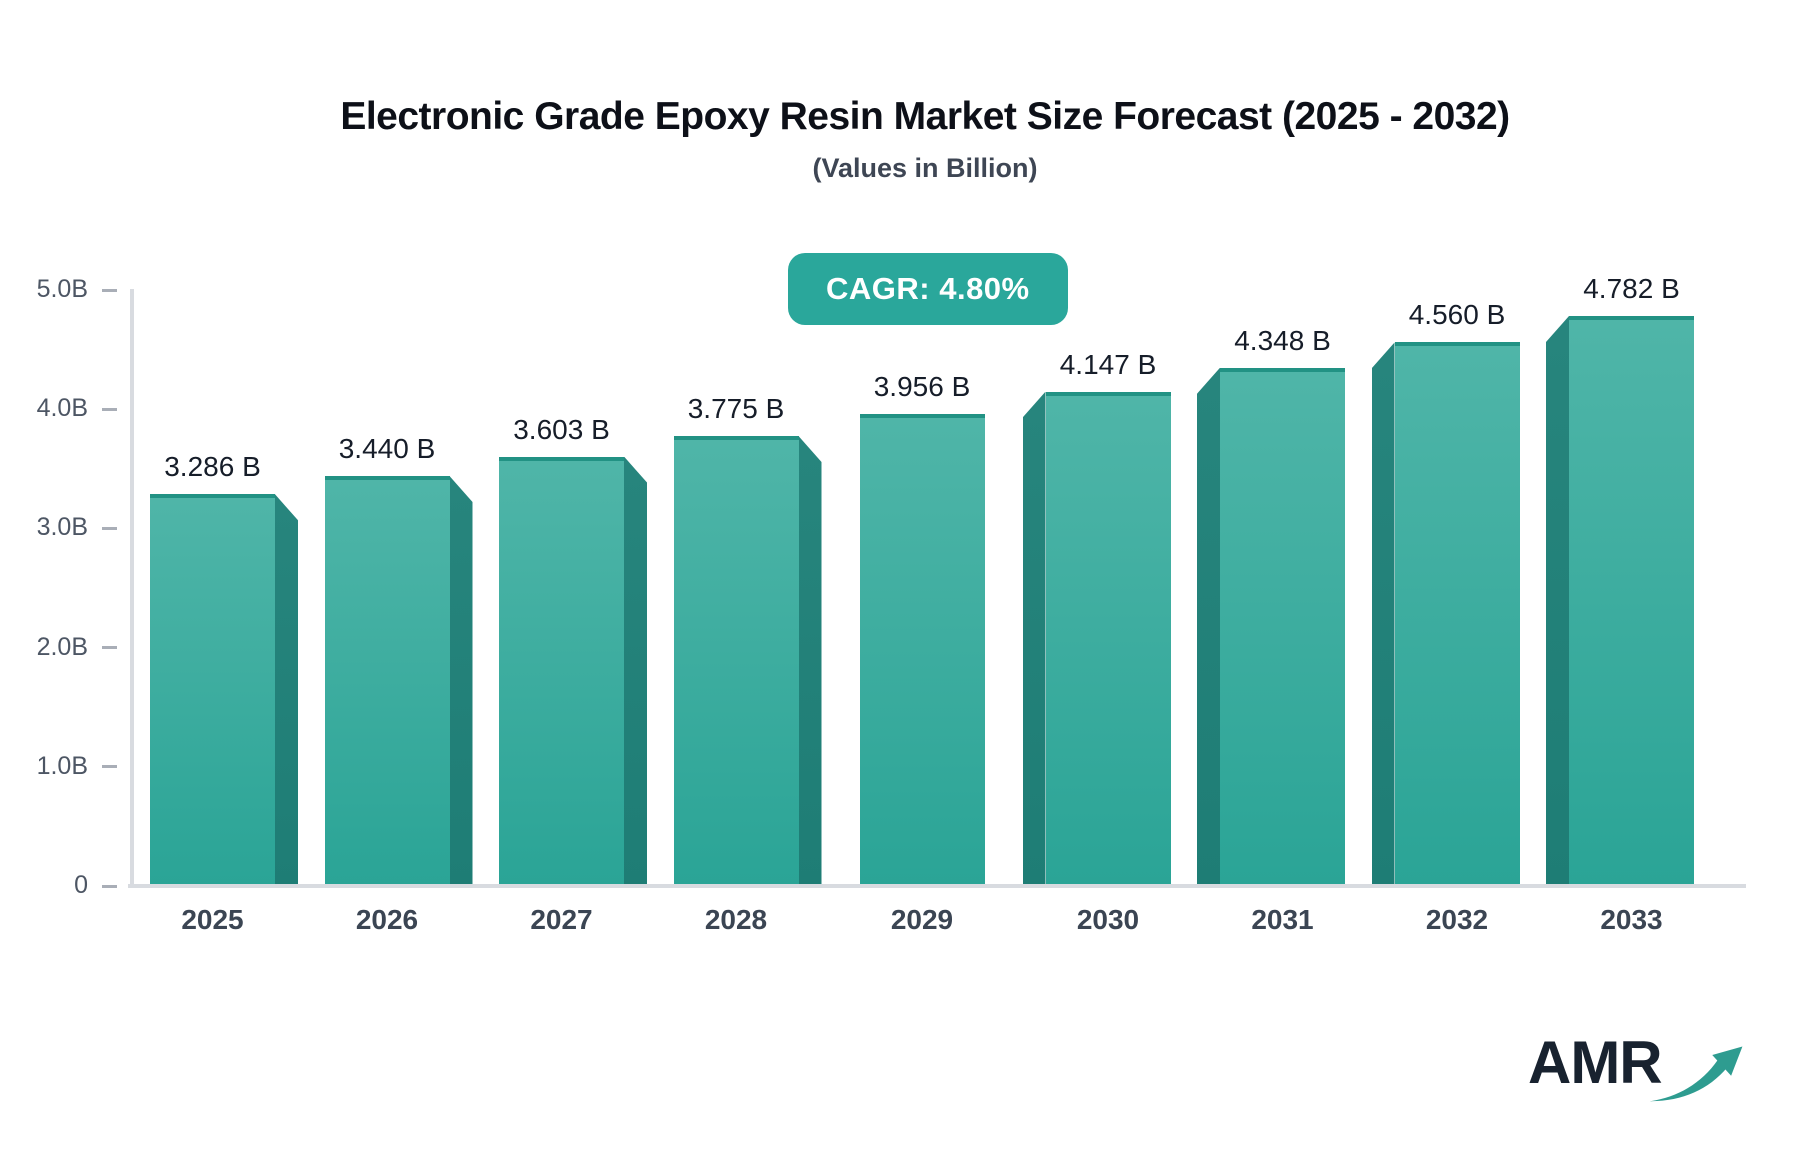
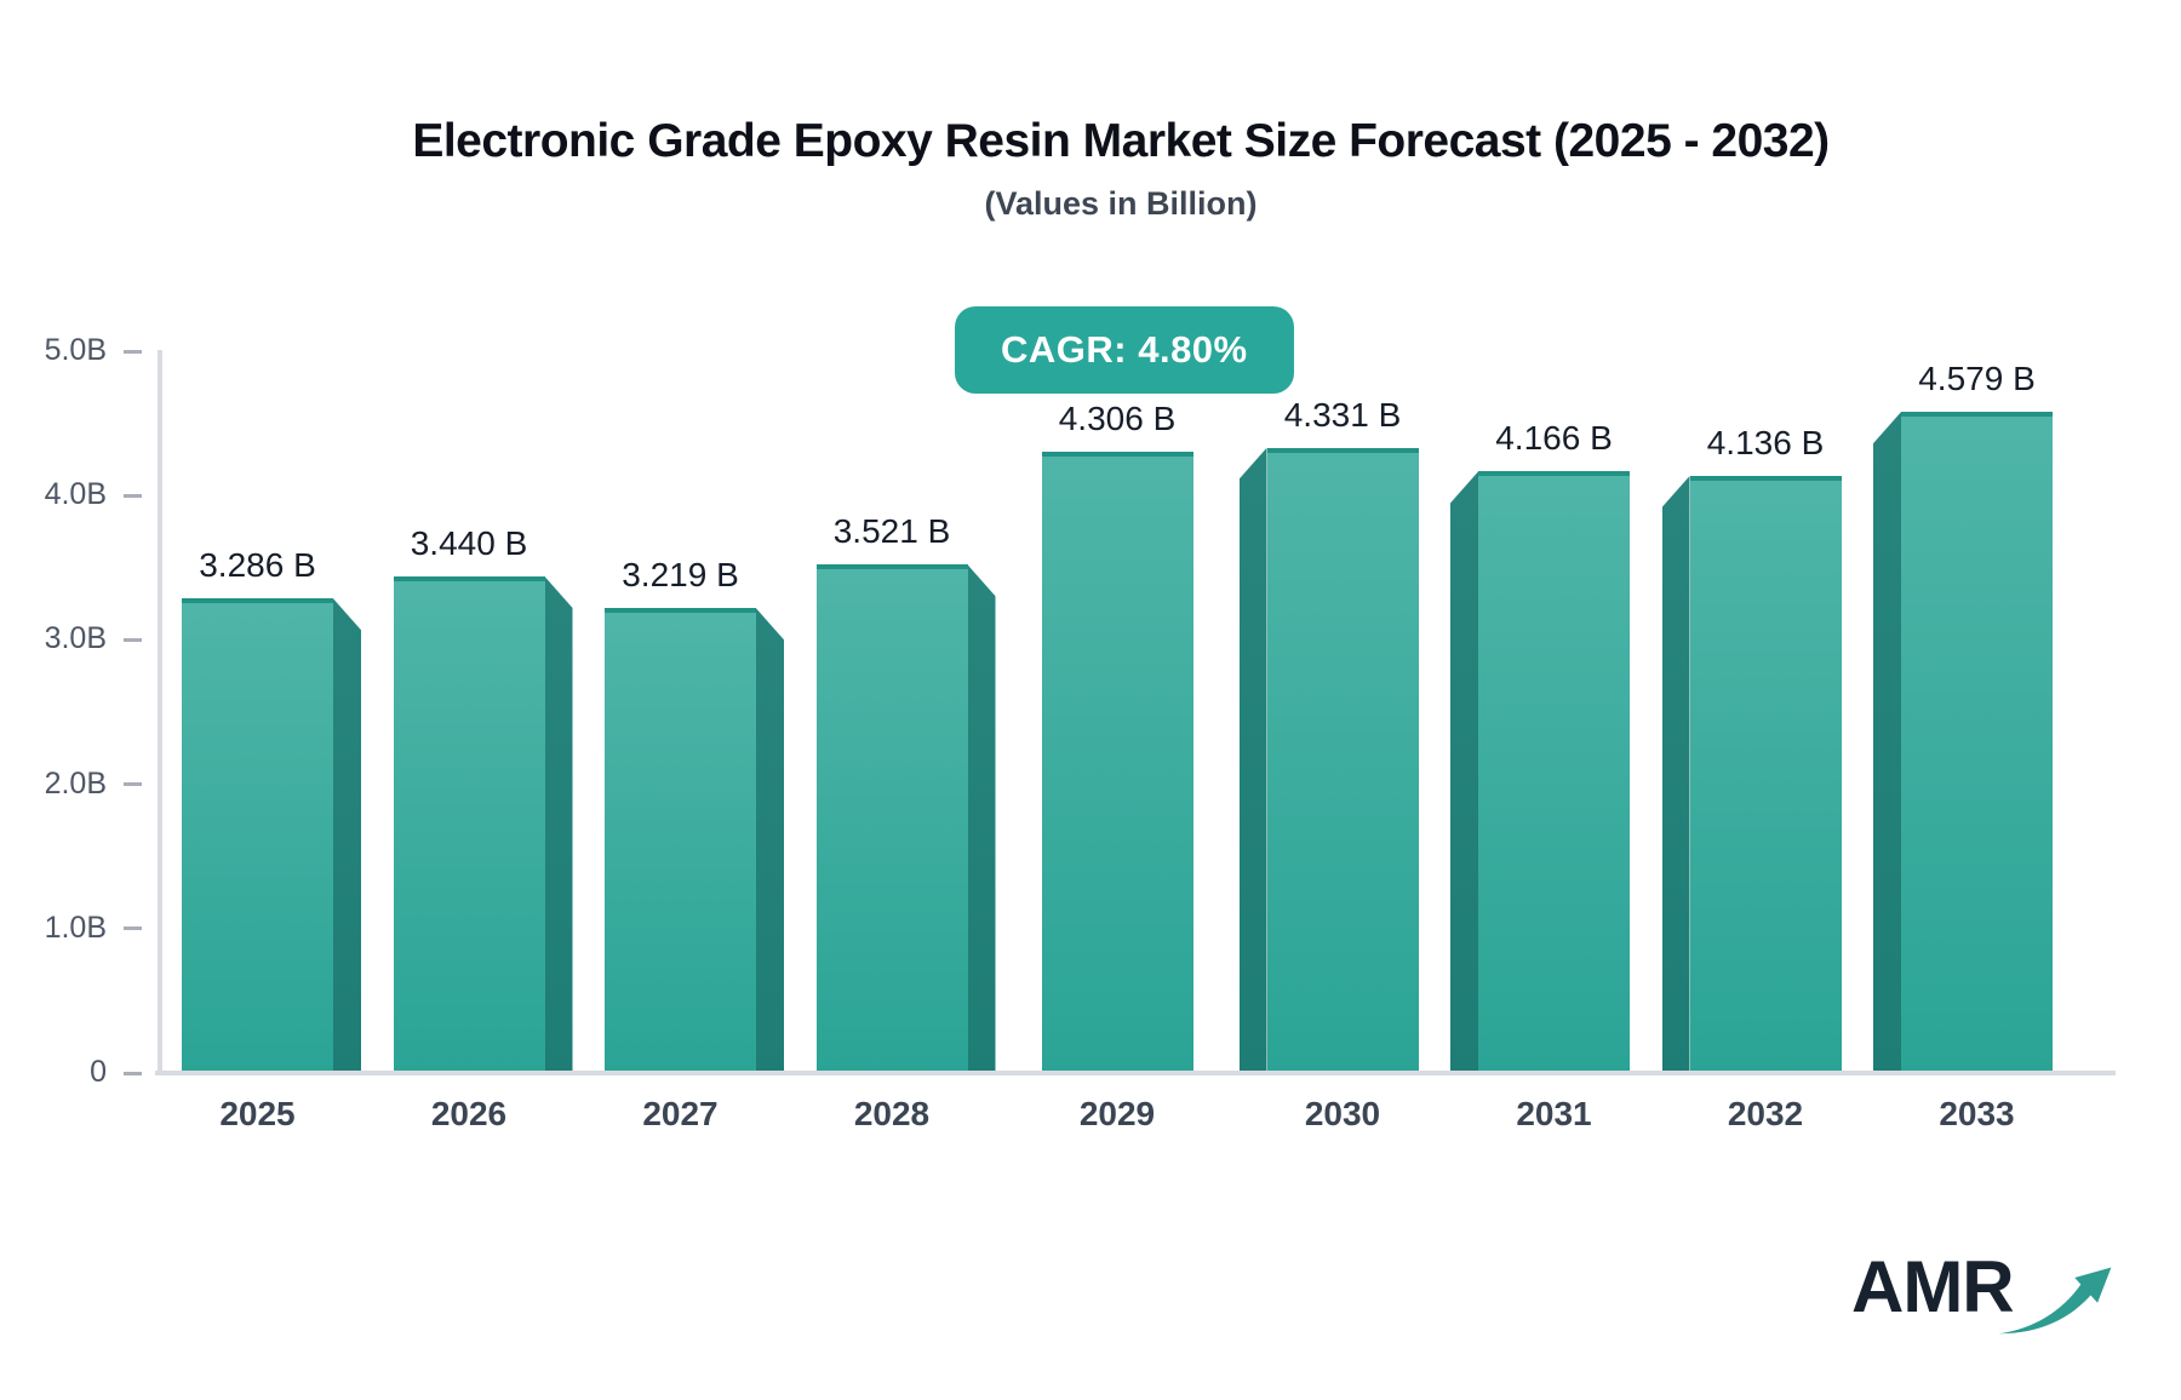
2027: 3.603 -> 3.219
2028: 3.775 -> 3.521
2029: 3.956 -> 4.306
2030: 4.147 -> 4.331
2031: 4.348 -> 4.166
2032: 4.560 -> 4.136
2033: 4.782 -> 4.579
